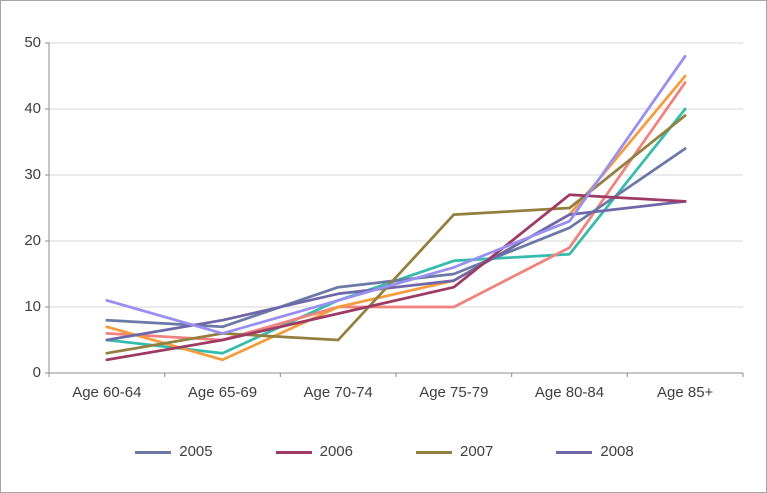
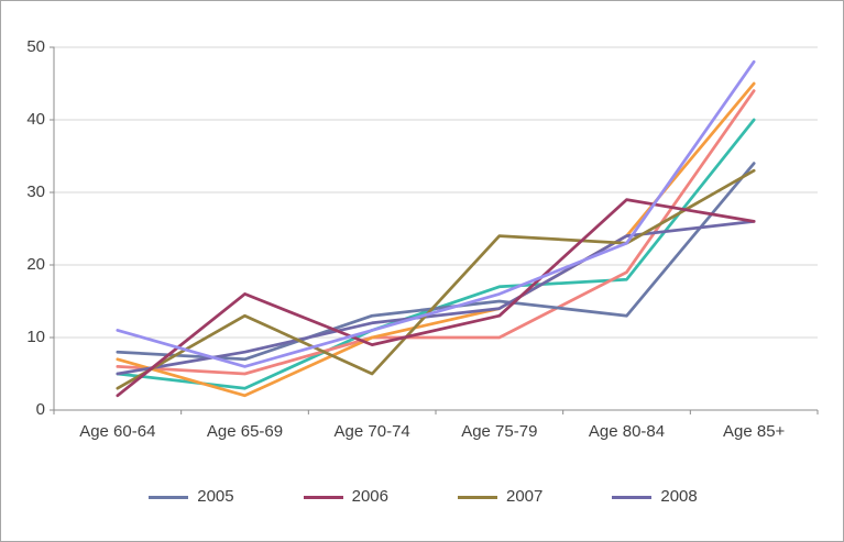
2007/Age 65-69: 6 -> 13
2006/Age 65-69: 5 -> 16
2005/Age 80-84: 22 -> 13
2007/Age 80-84: 25 -> 23
2006/Age 80-84: 27 -> 29
2007/Age 85+: 39 -> 33
